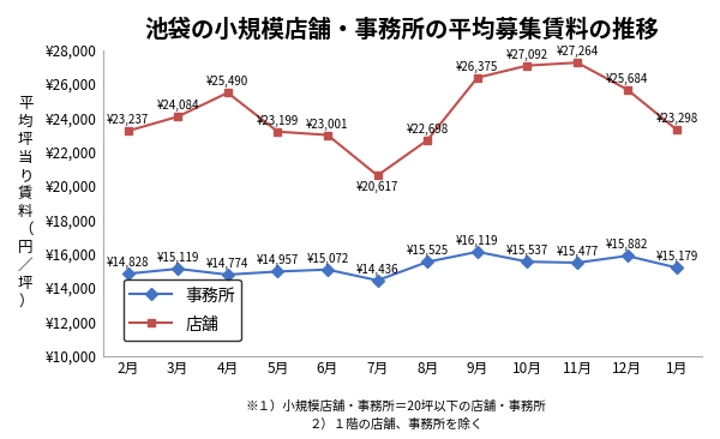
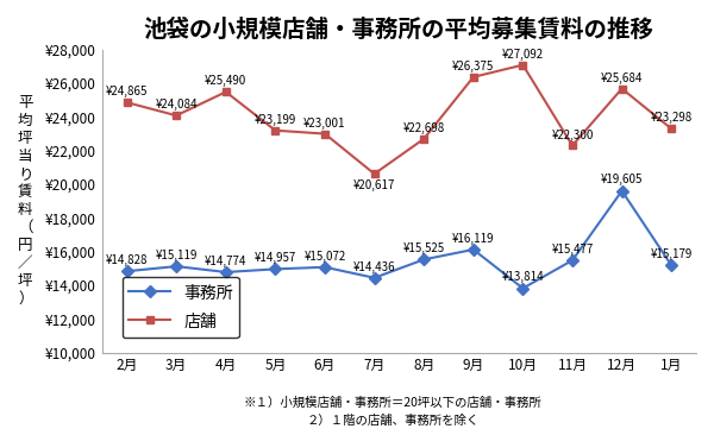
店舗/2月: ¥23,237 -> ¥24,865
事務所/10月: ¥15,537 -> ¥13,814
店舗/11月: ¥27,264 -> ¥22,300
事務所/12月: ¥15,882 -> ¥19,605
